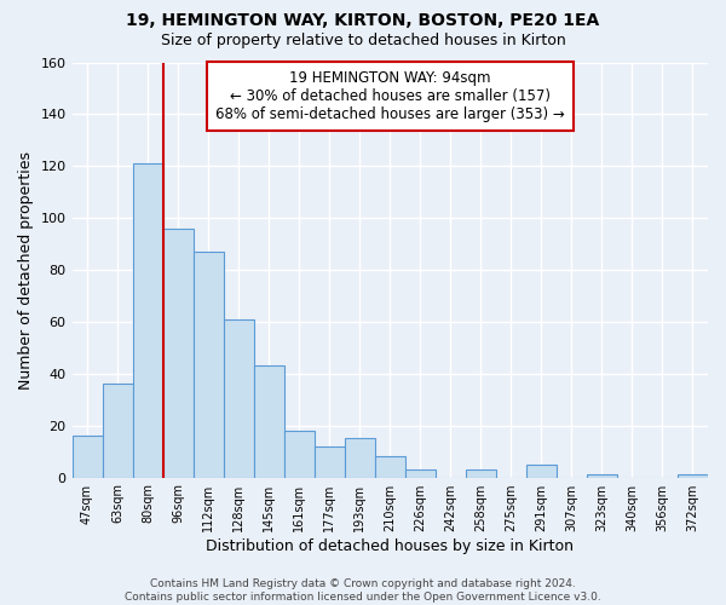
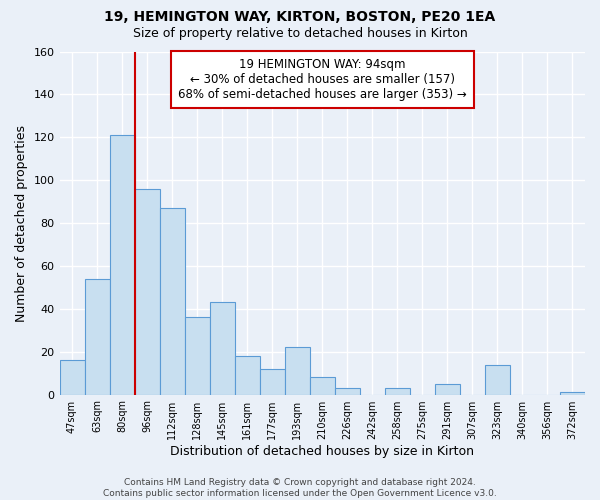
63sqm: 36 -> 54
128sqm: 61 -> 36
193sqm: 15 -> 22
323sqm: 1 -> 14
